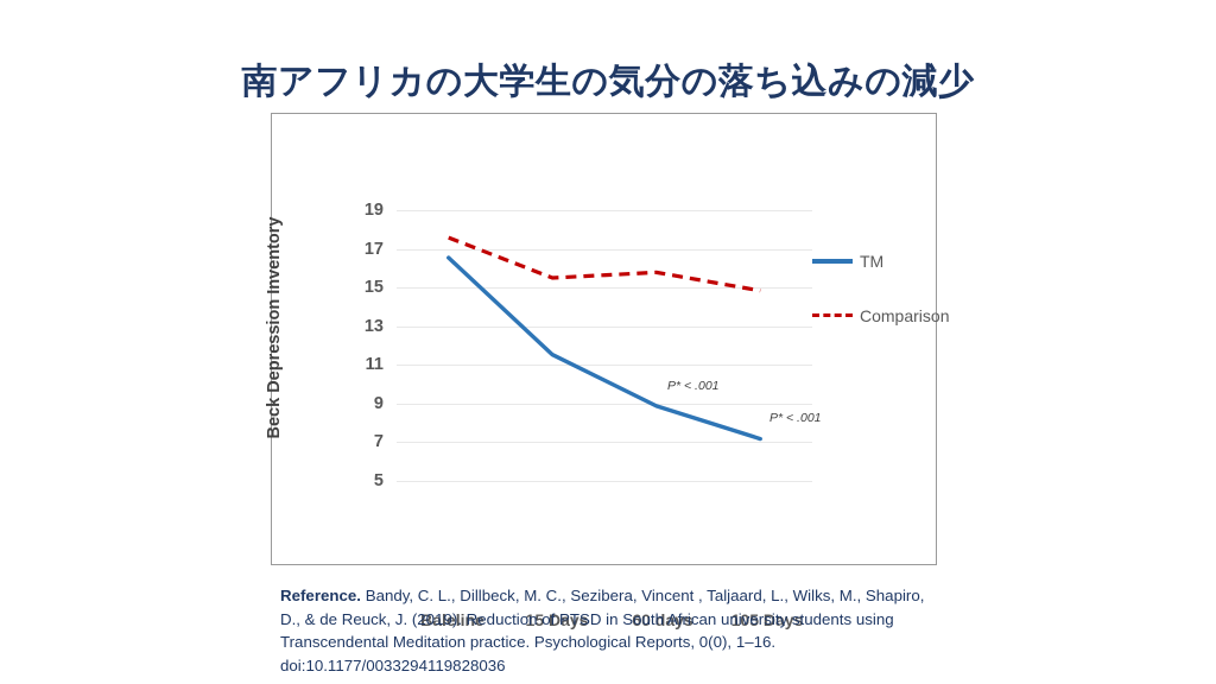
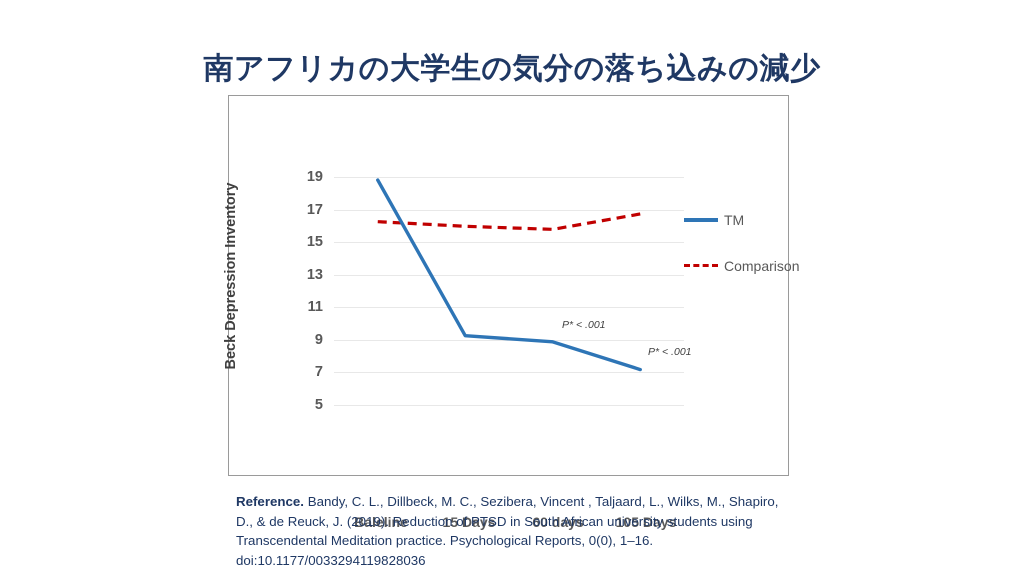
TM/Baleline: 17.2 -> 19.6
Comparison/Baleline: 18.3 -> 16.9
TM/15 Days: 11.9 -> 9.5
Comparison/15 Days: 16.1 -> 16.6
Comparison/105 Days: 15.4 -> 17.4
